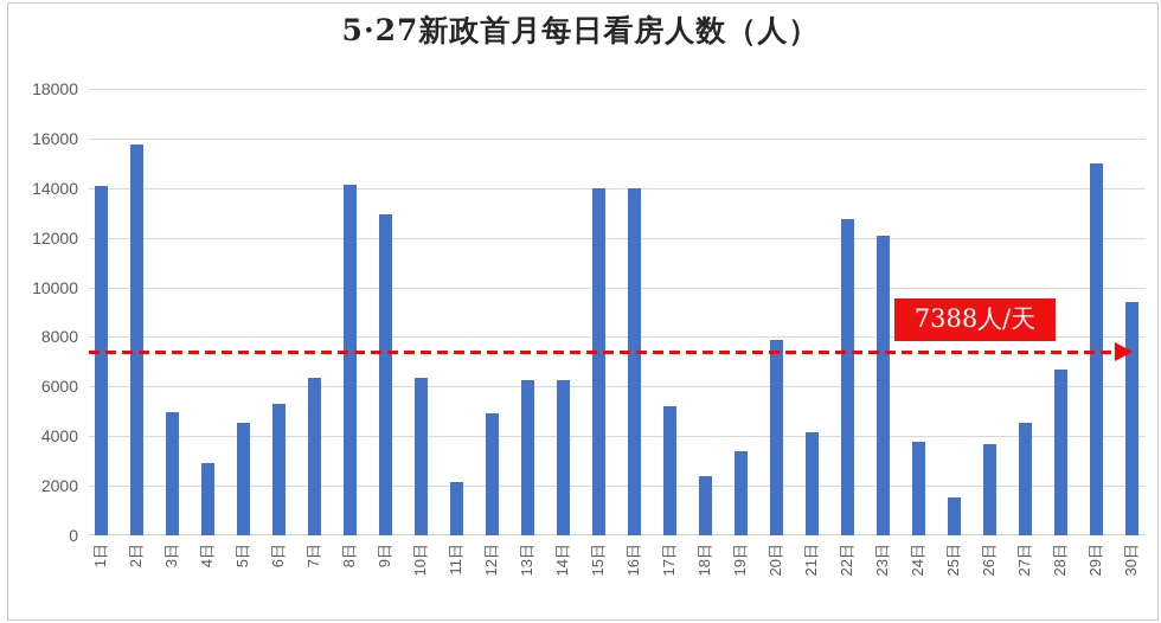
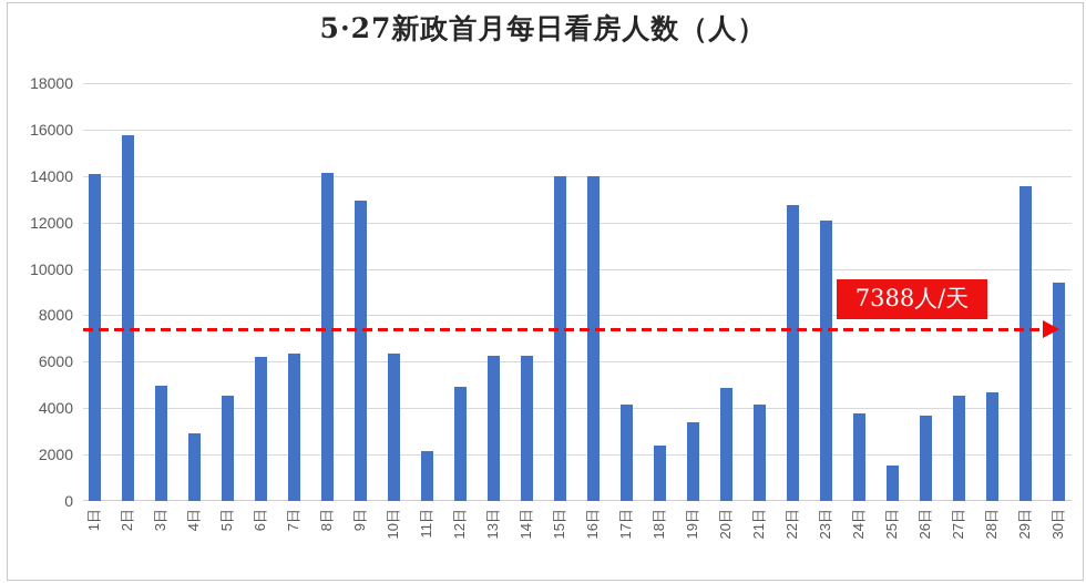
6日: 5300 -> 6200
17日: 5200 -> 4200
20日: 7900 -> 4800
28日: 6700 -> 4700
29日: 15000 -> 13600
